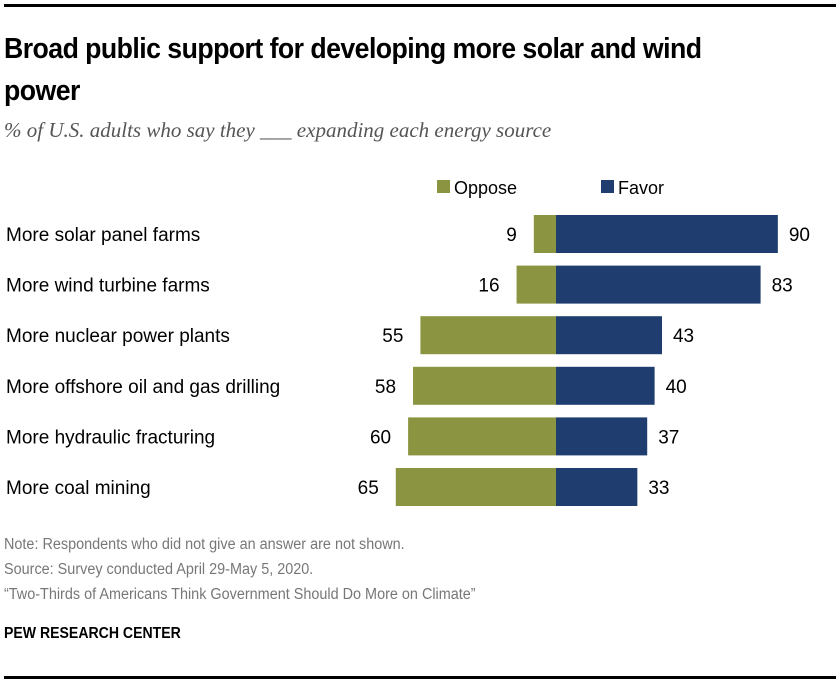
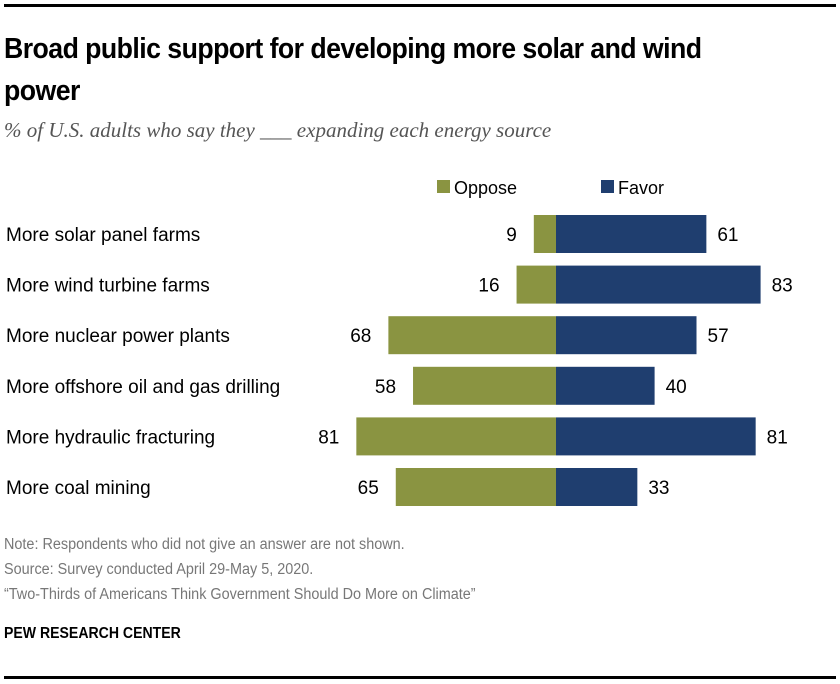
Favor/More solar panel farms: 90 -> 61
Oppose/More nuclear power plants: 55 -> 68
Favor/More nuclear power plants: 43 -> 57
Oppose/More hydraulic fracturing: 60 -> 81
Favor/More hydraulic fracturing: 37 -> 81
